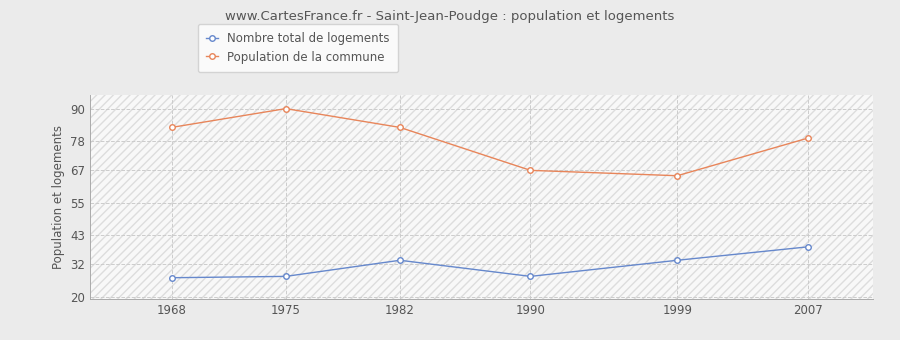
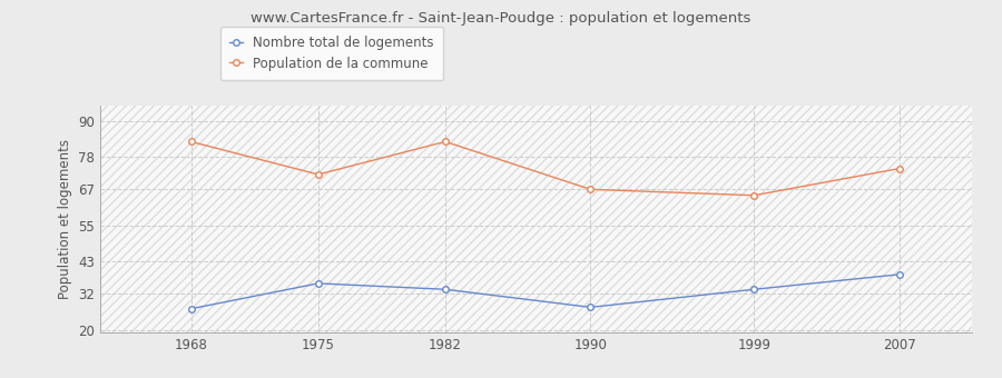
Nombre total de logements/1975: 27.5 -> 35.5
Population de la commune/1975: 90 -> 72
Population de la commune/2007: 79 -> 74
